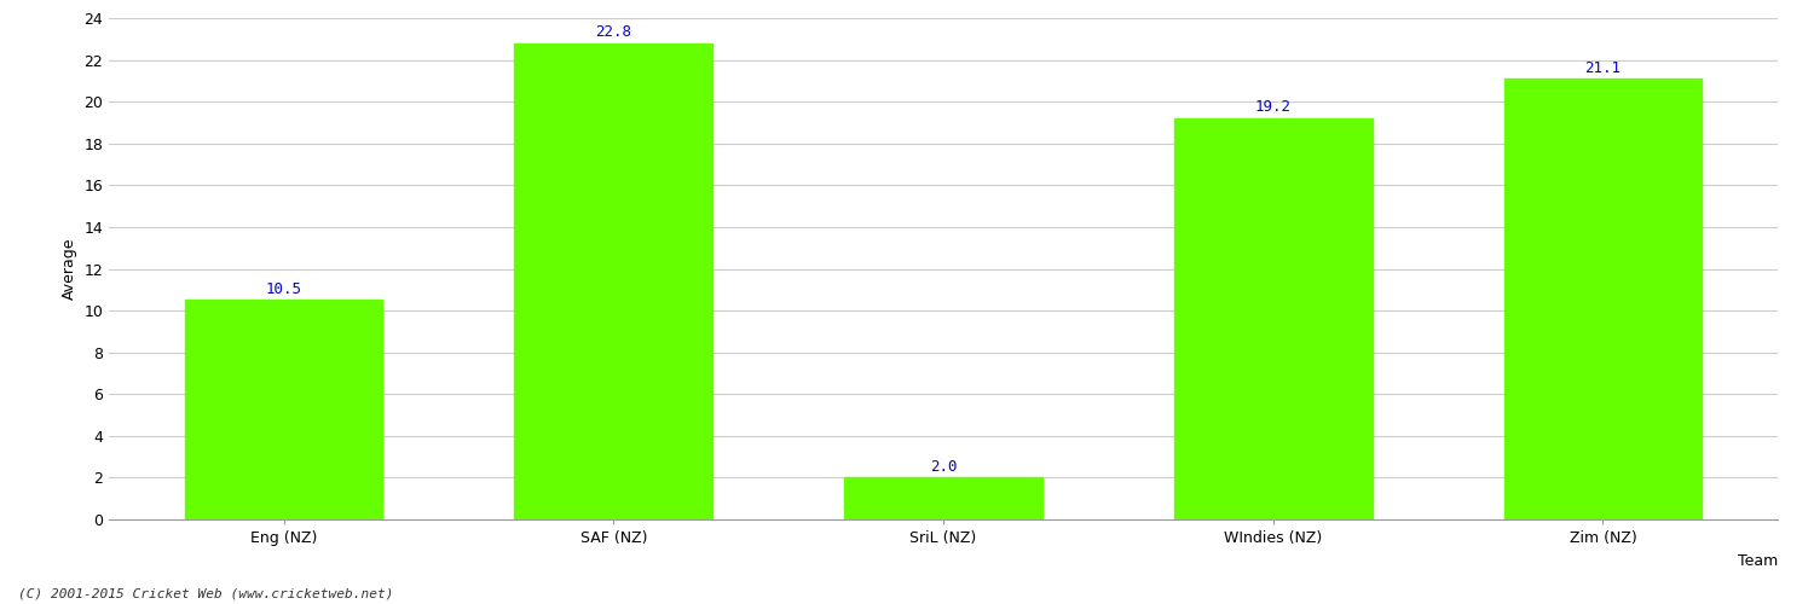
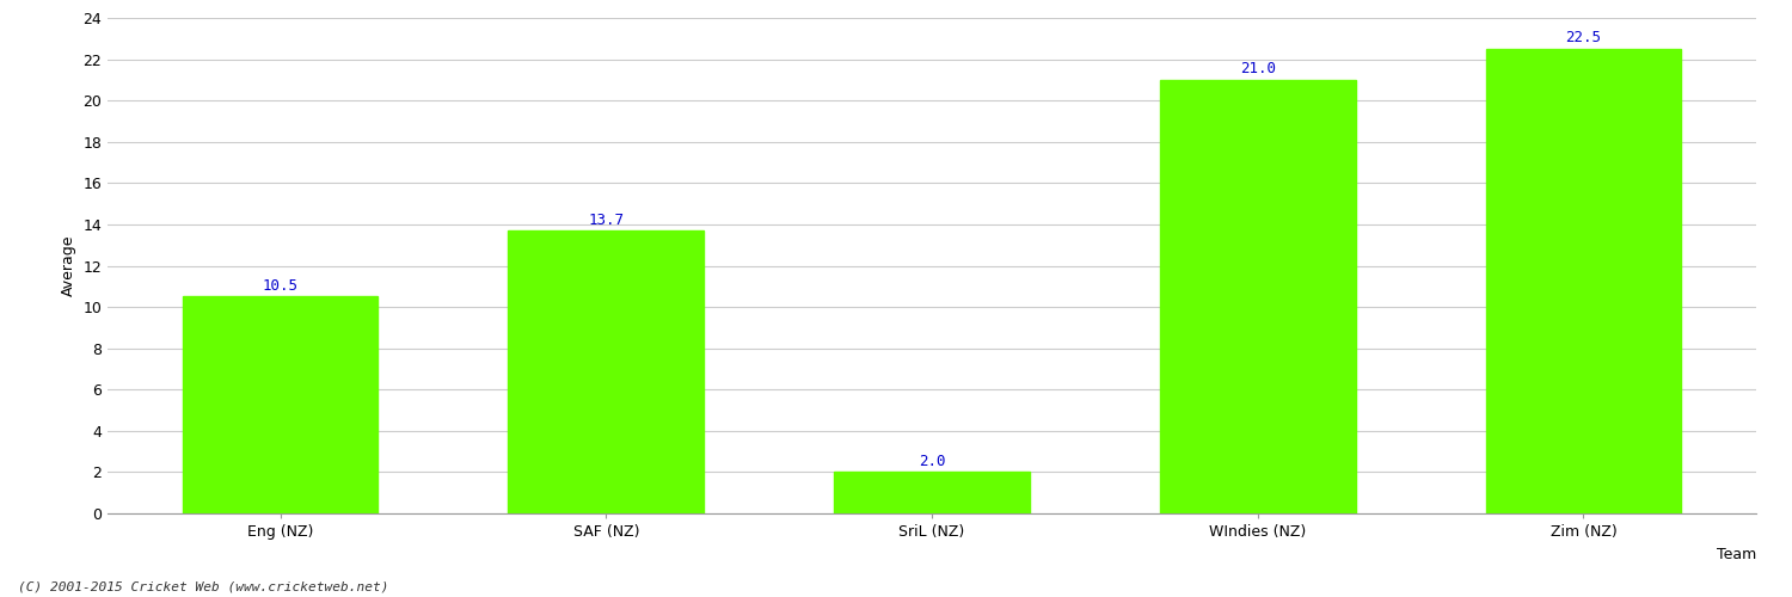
SAF (NZ): 22.8 -> 13.7
WIndies (NZ): 19.2 -> 21.0
Zim (NZ): 21.1 -> 22.5
